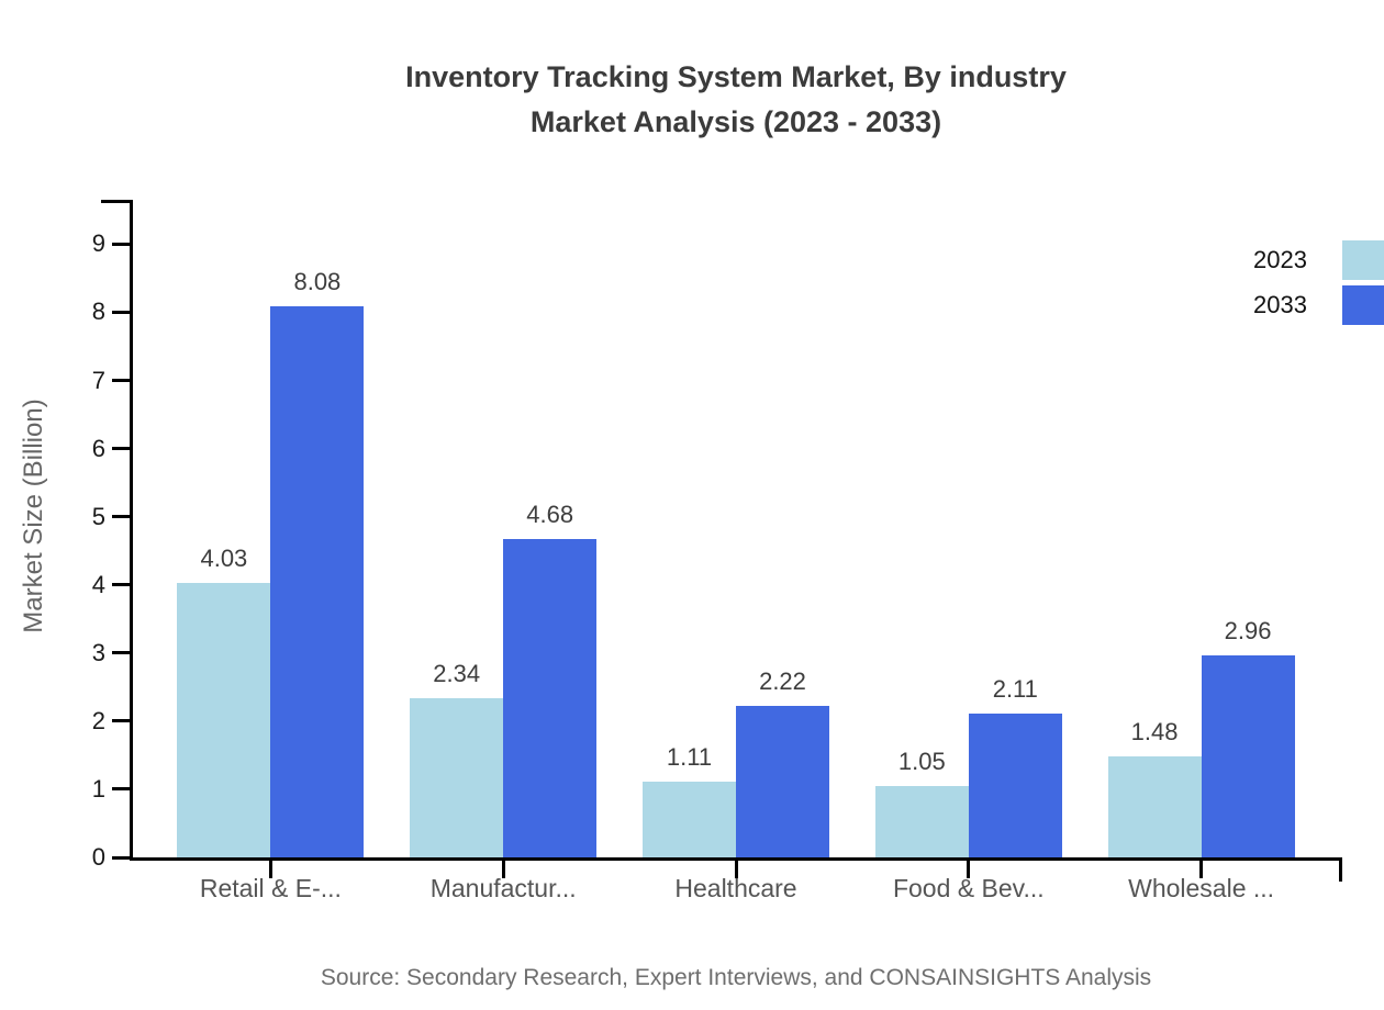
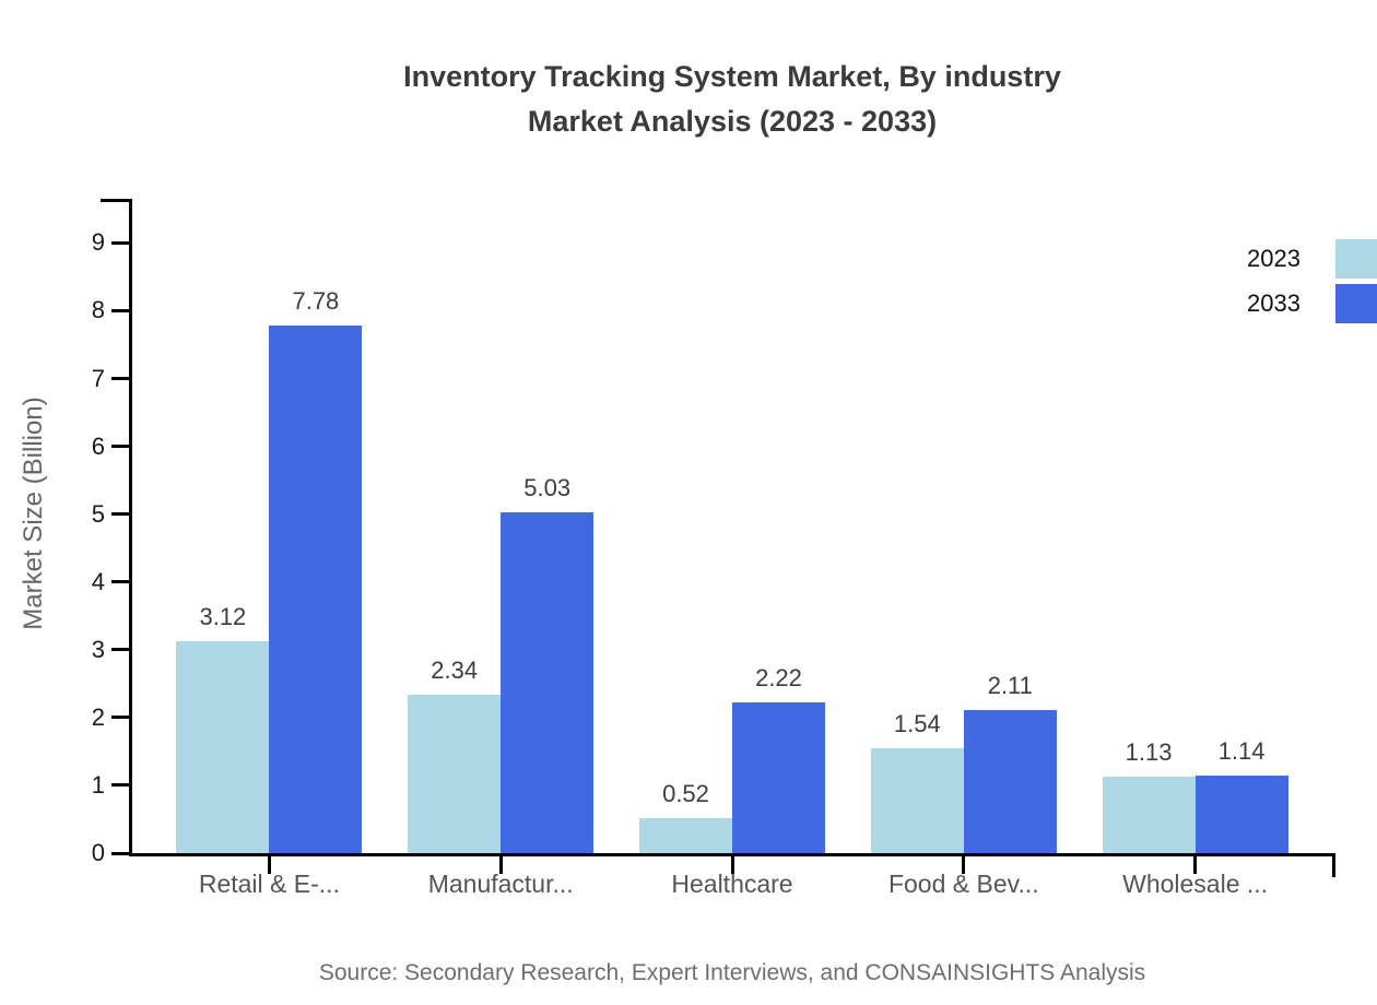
2023/Retail & E-...: 4.03 -> 3.12
2033/Retail & E-...: 8.08 -> 7.78
2033/Manufactur...: 4.68 -> 5.03
2023/Healthcare: 1.11 -> 0.52
2023/Food & Bev...: 1.05 -> 1.54
2023/Wholesale ...: 1.48 -> 1.13
2033/Wholesale ...: 2.96 -> 1.14
